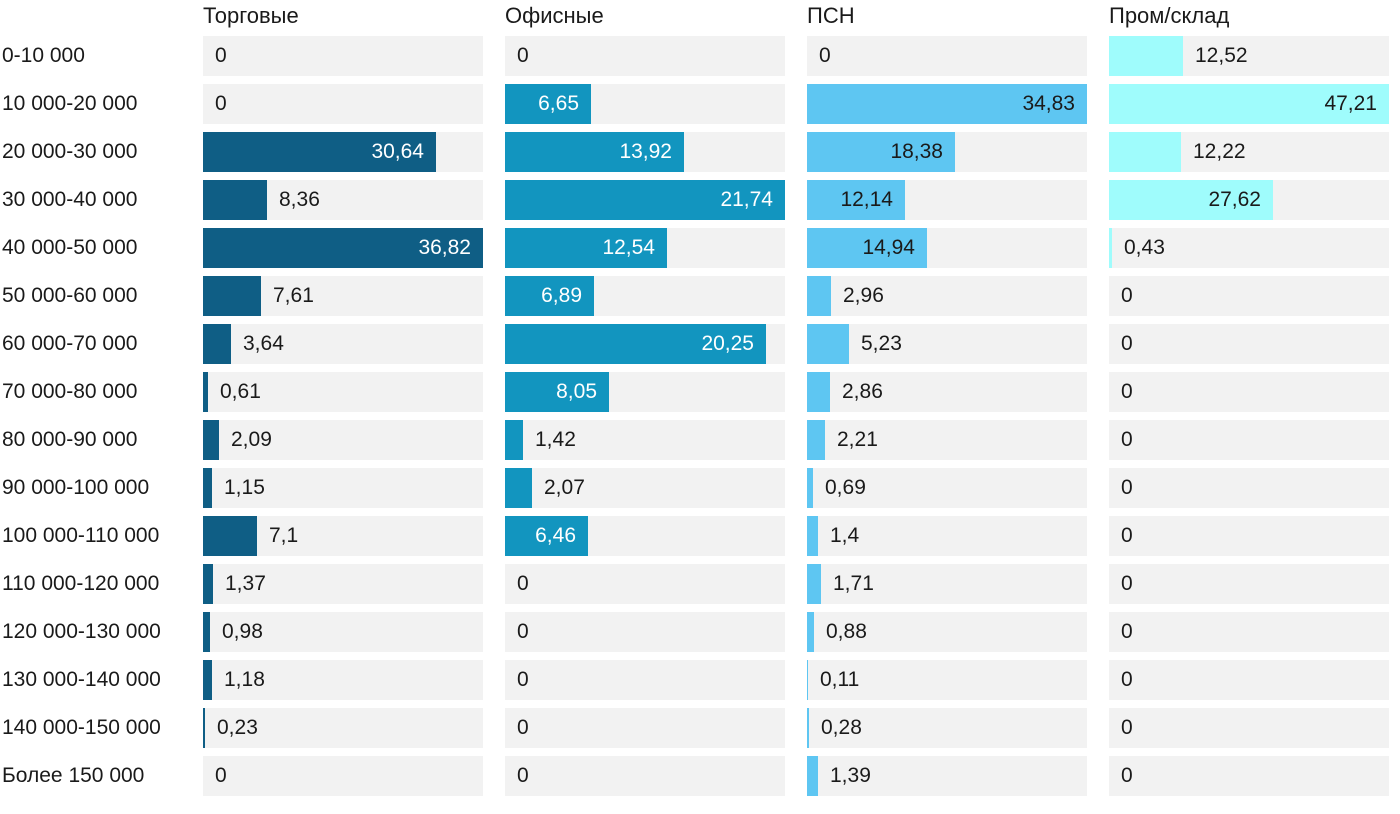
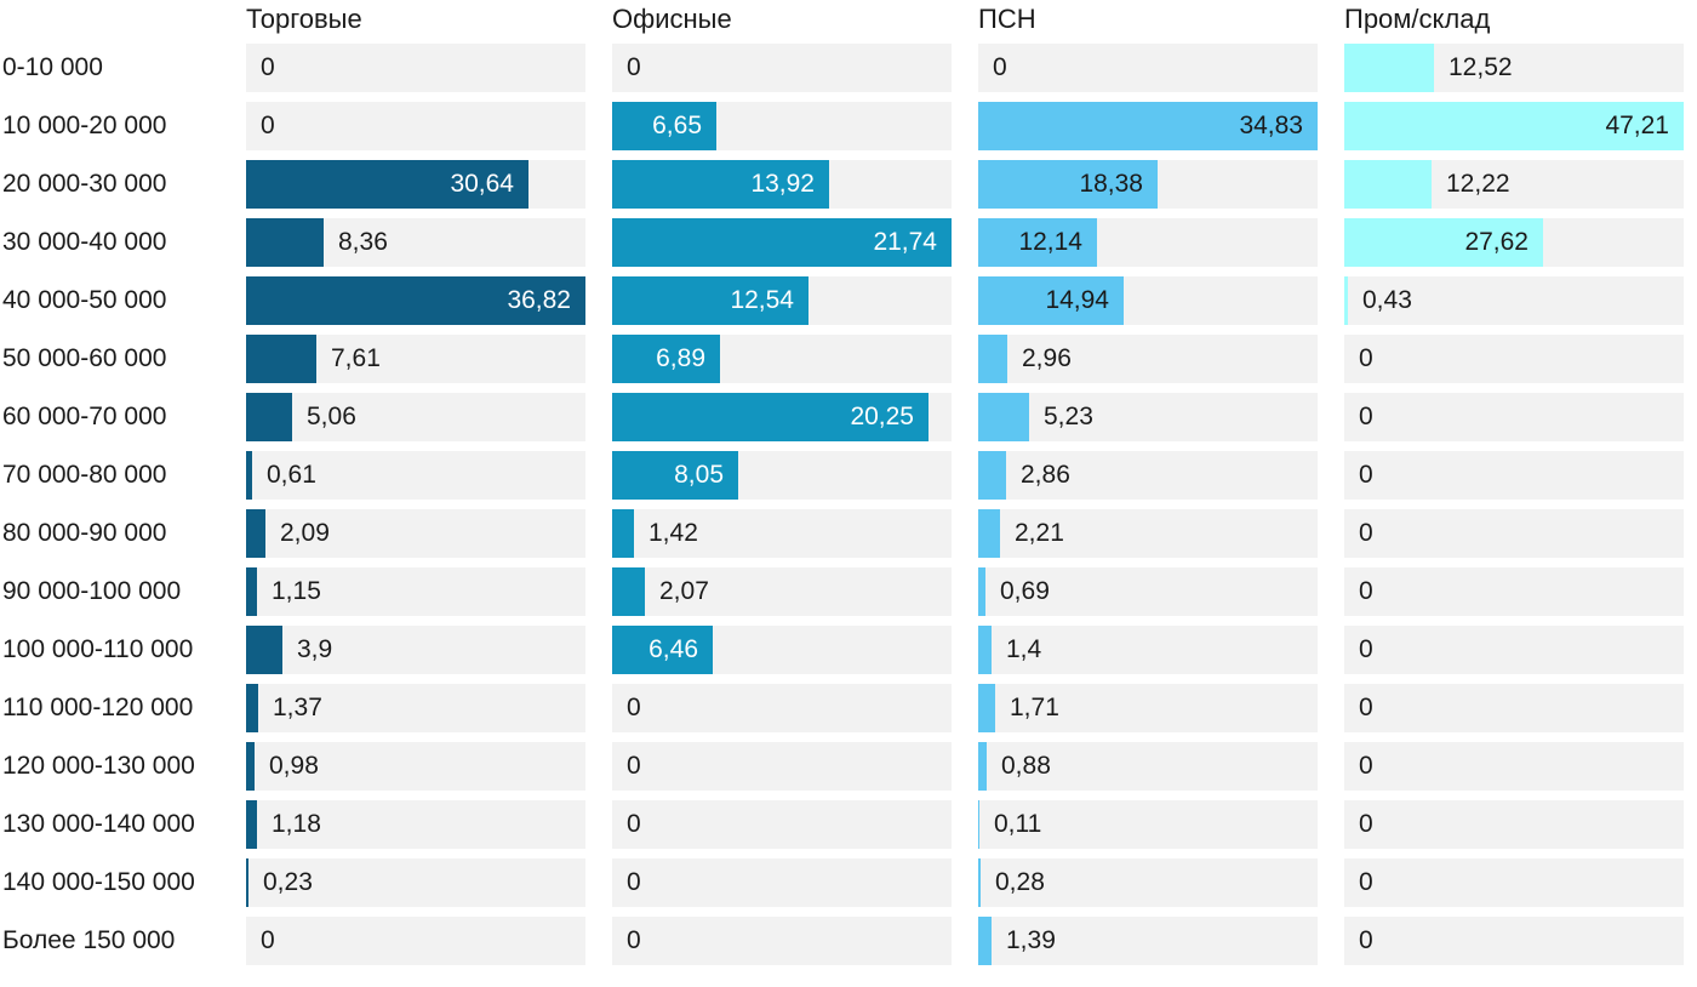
Торговые/60 000-70 000: 3,64 -> 5,06
Торговые/100 000-110 000: 7,1 -> 3,9
